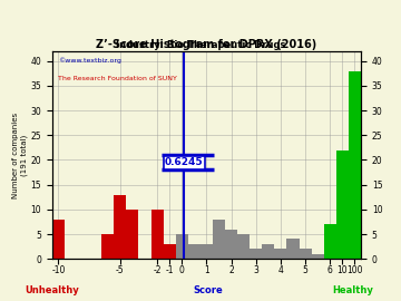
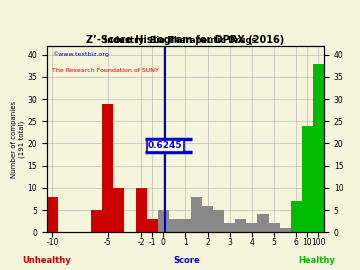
-5: 13 -> 29
10: 22 -> 24
